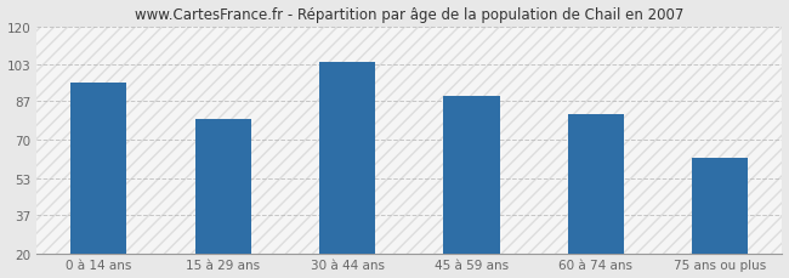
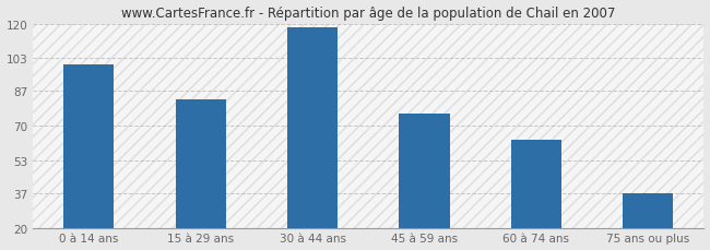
0 à 14 ans: 95 -> 100
15 à 29 ans: 79 -> 83
30 à 44 ans: 104 -> 118
45 à 59 ans: 89 -> 76
60 à 74 ans: 81 -> 63
75 ans ou plus: 62 -> 37
